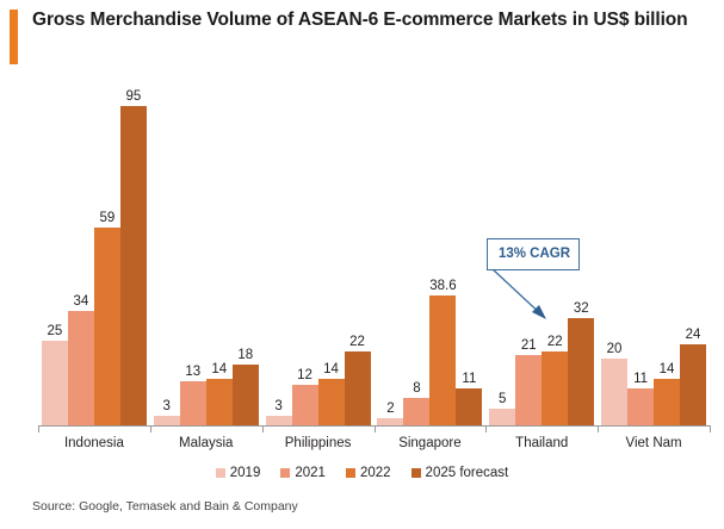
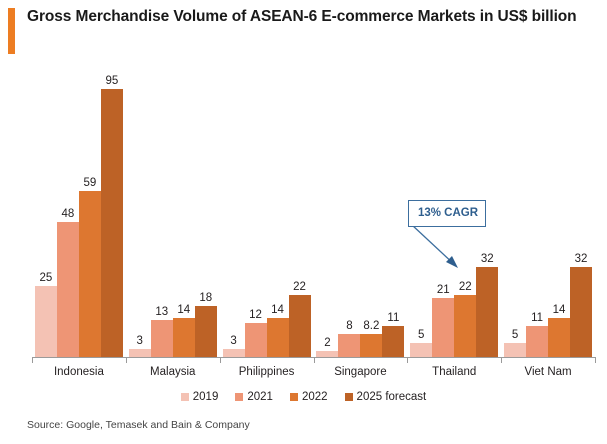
2021/Indonesia: 34 -> 48
2022/Singapore: 38.6 -> 8.2
2019/Viet Nam: 20 -> 5
2025 forecast/Viet Nam: 24 -> 32
